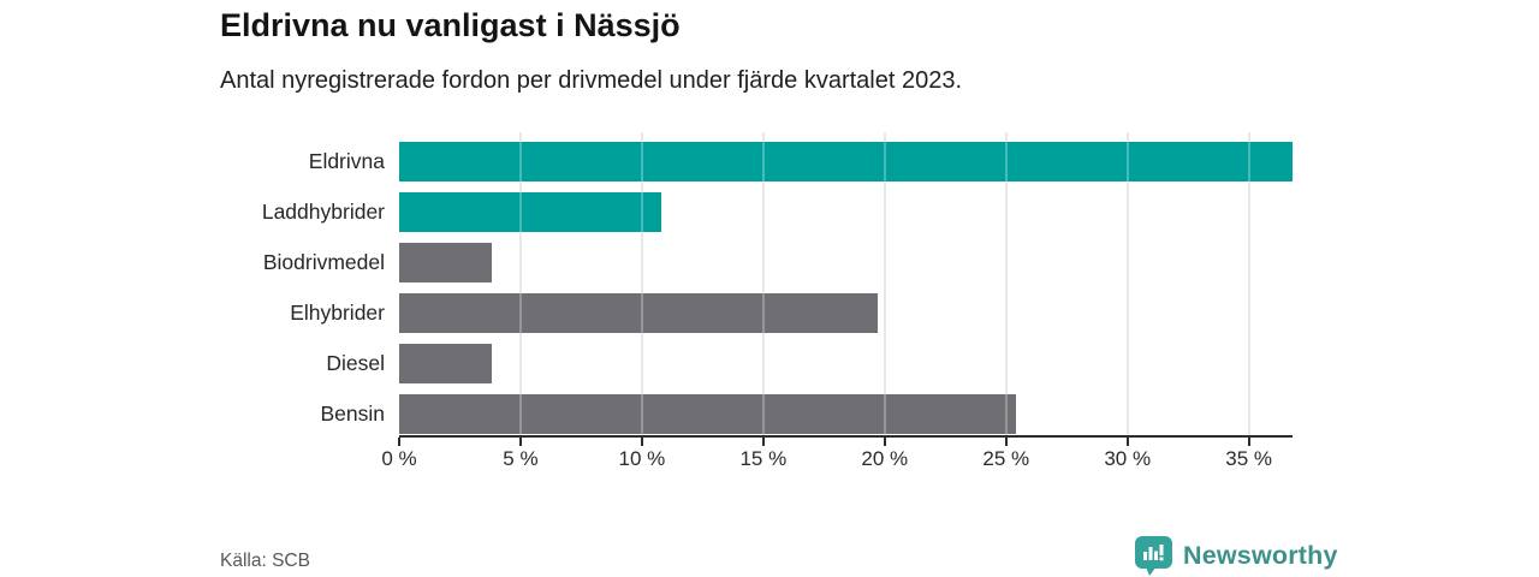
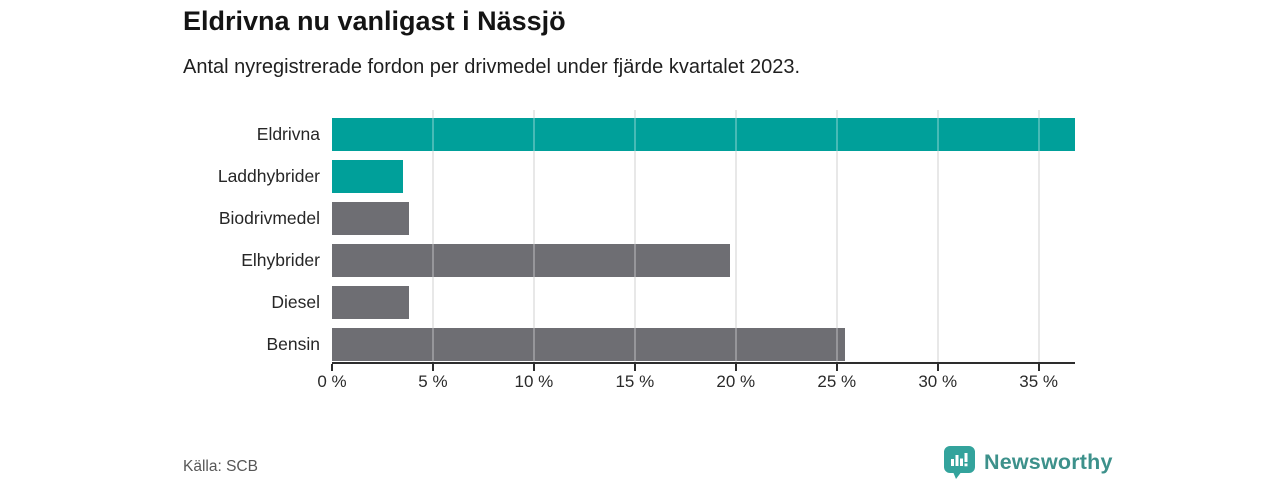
Laddhybrider: 10.8% -> 3.5%
